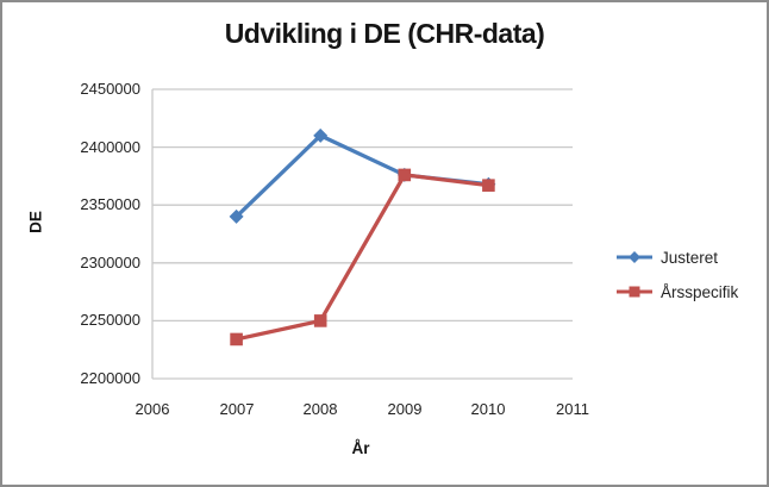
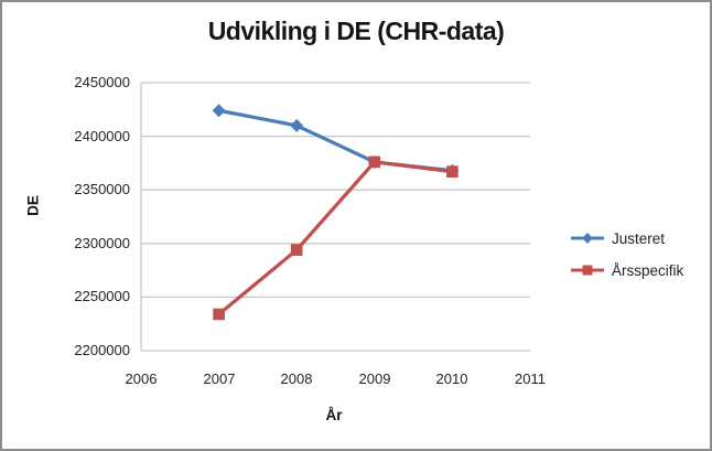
Justeret/2007: 2340000 -> 2420000
Årsspecifik/2008: 2250000 -> 2290000
